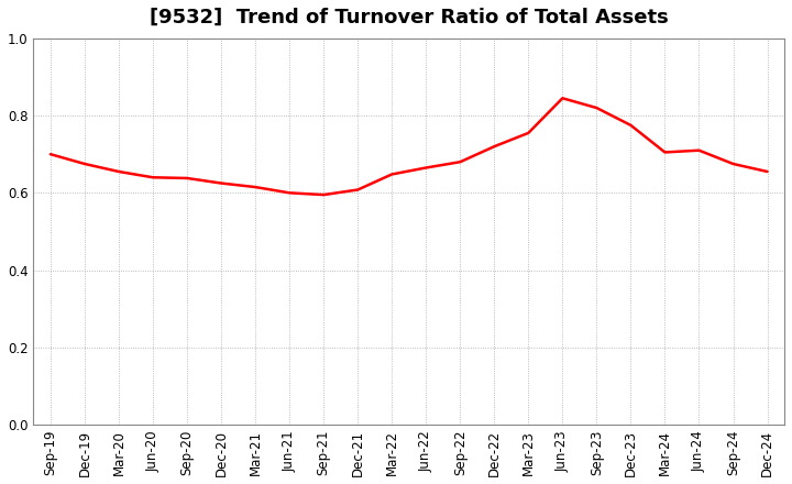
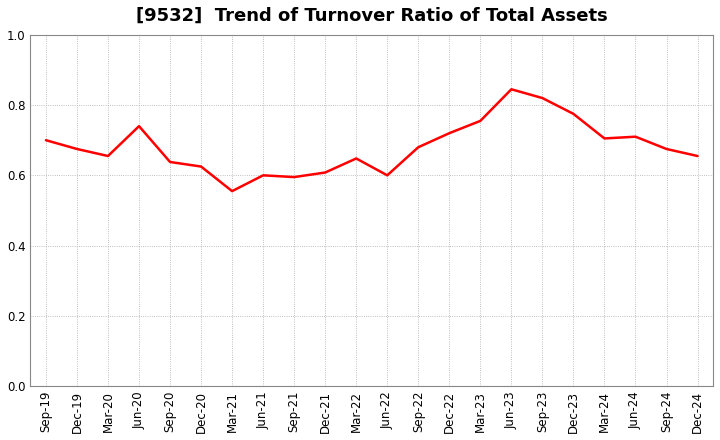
Jun-20: 0.640 -> 0.740
Mar-21: 0.615 -> 0.555
Jun-22: 0.665 -> 0.600
